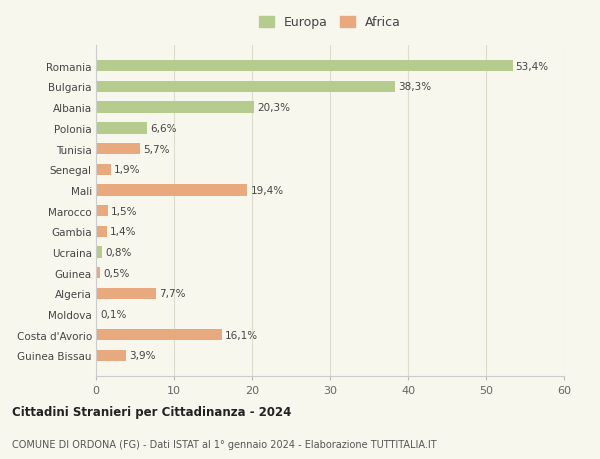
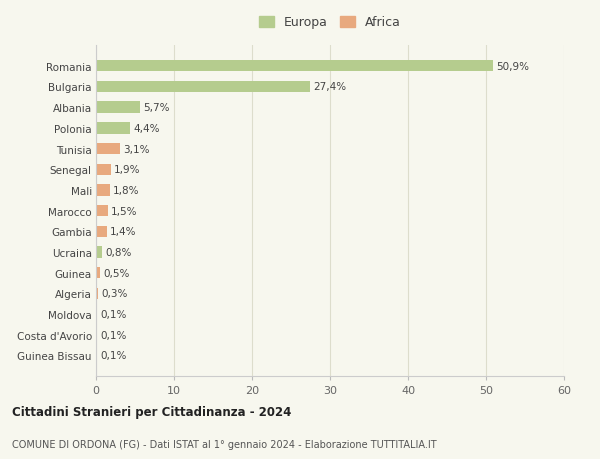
Romania: 53,4% -> 50,9%
Bulgaria: 38,3% -> 27,4%
Albania: 20,3% -> 5,7%
Polonia: 6,6% -> 4,4%
Tunisia: 5,7% -> 3,1%
Mali: 19,4% -> 1,8%
Algeria: 7,7% -> 0,3%
Costa d'Avorio: 16,1% -> 0,1%
Guinea Bissau: 3,9% -> 0,1%
